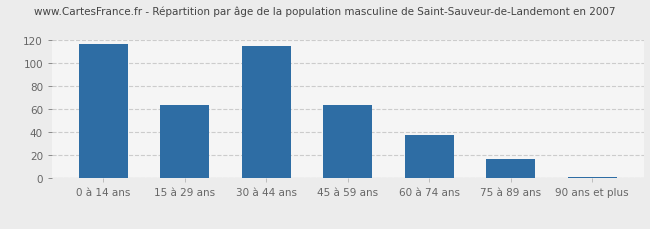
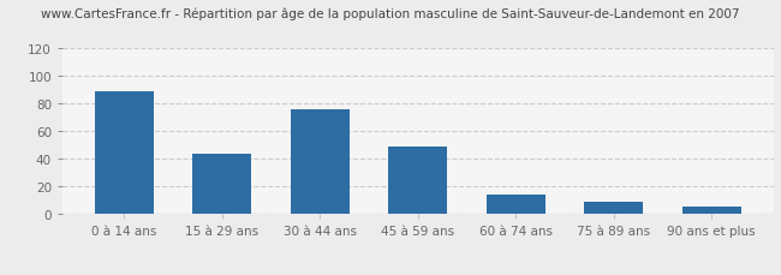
0 à 14 ans: 117 -> 89
15 à 29 ans: 64 -> 44
30 à 44 ans: 115 -> 76
45 à 59 ans: 64 -> 49
60 à 74 ans: 38 -> 14
75 à 89 ans: 17 -> 9
90 ans et plus: 1 -> 6
